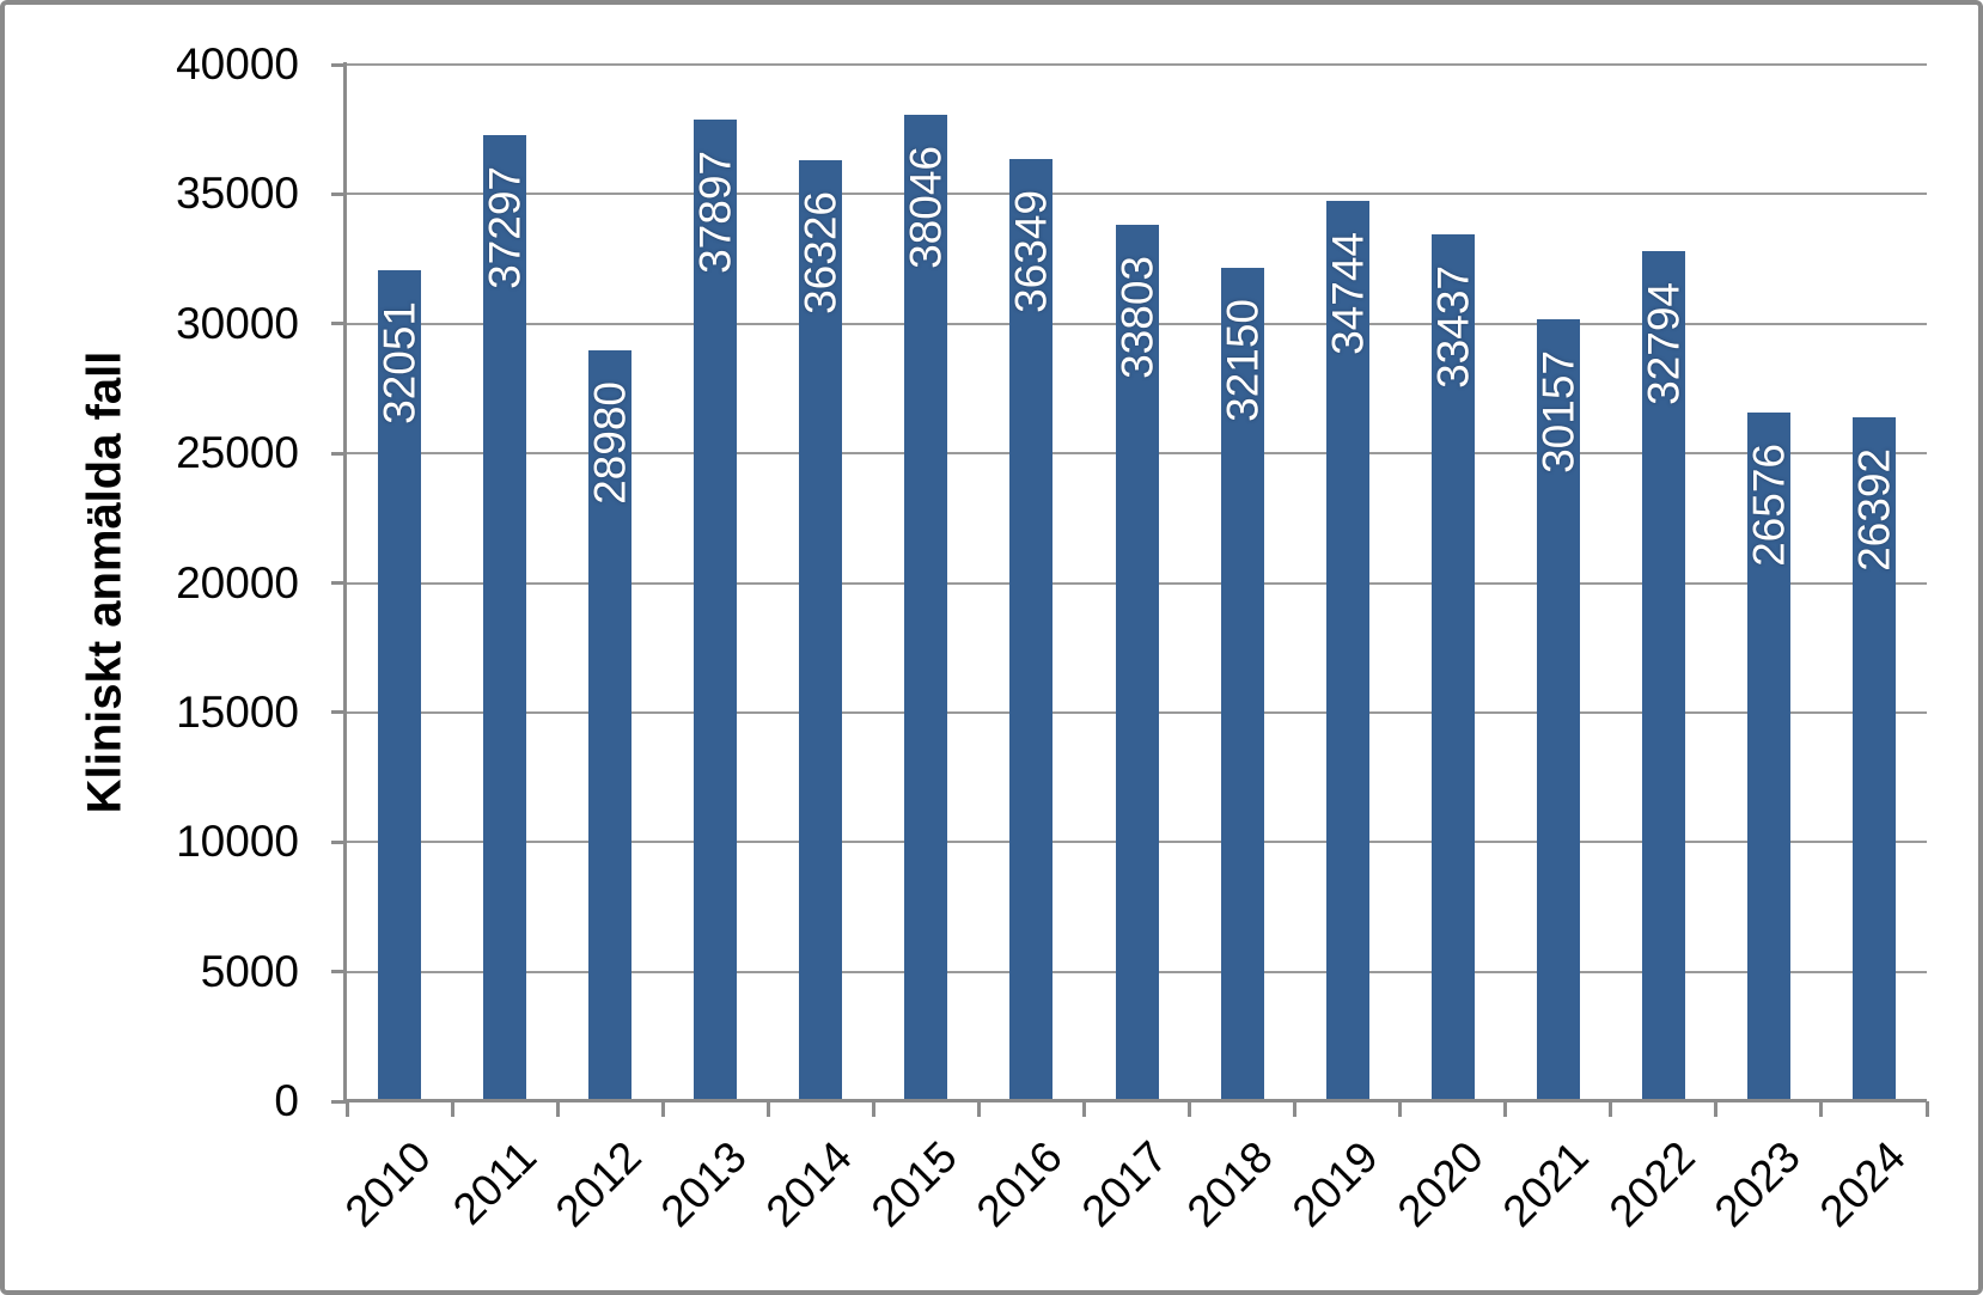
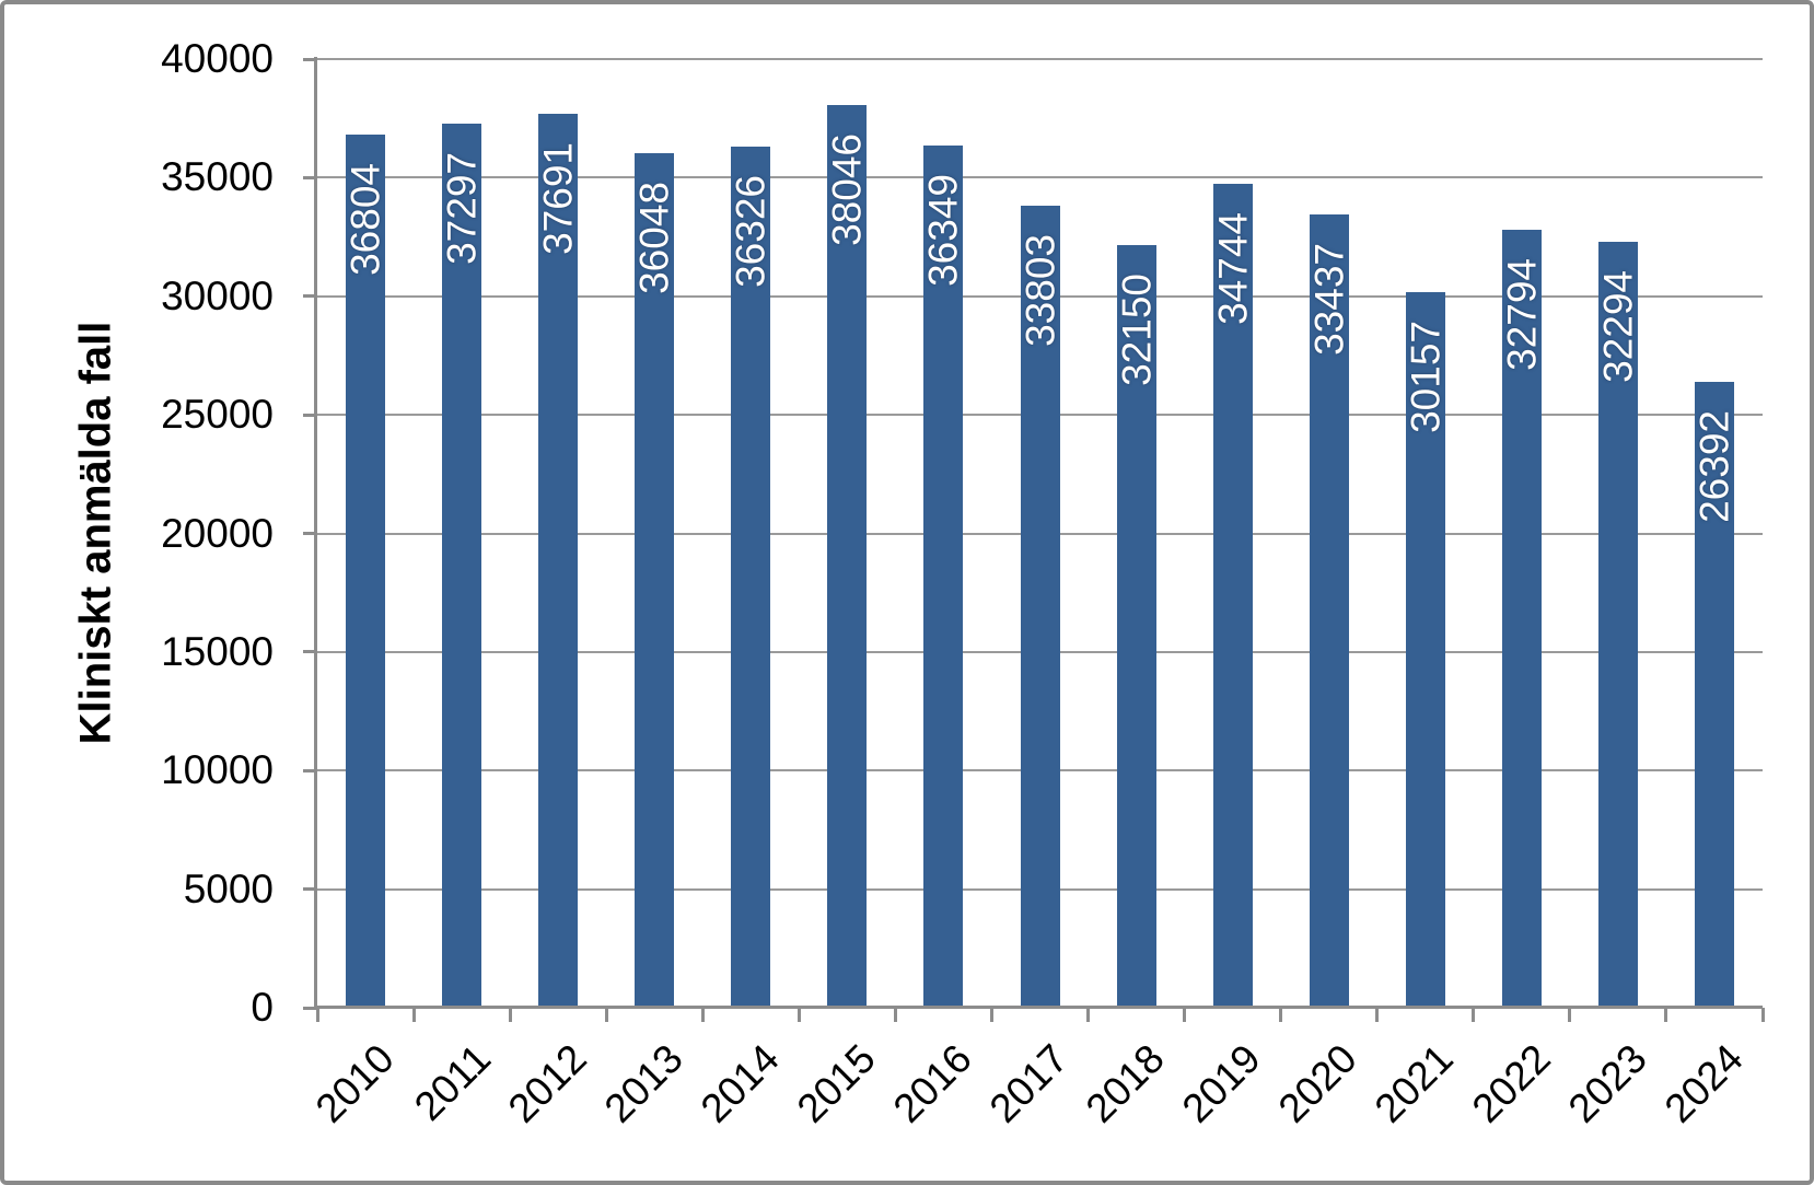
2010: 32051 -> 36804
2012: 28980 -> 37691
2013: 37897 -> 36048
2023: 26576 -> 32294
